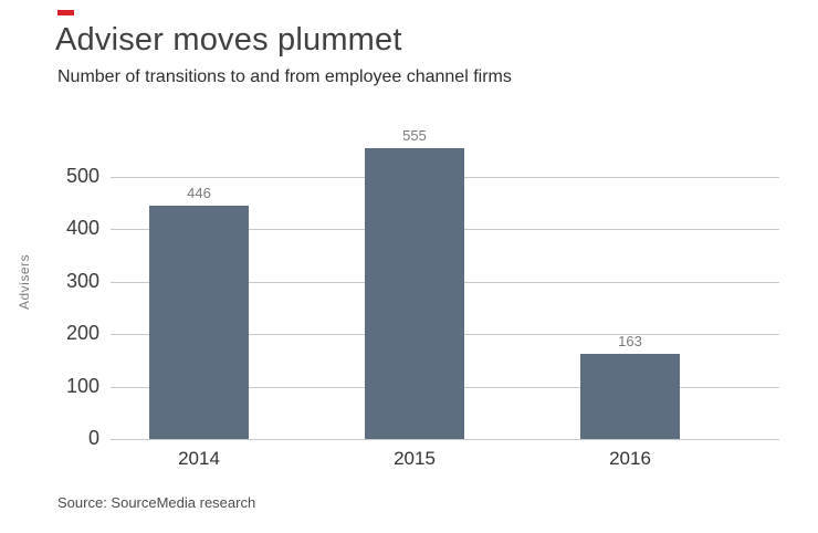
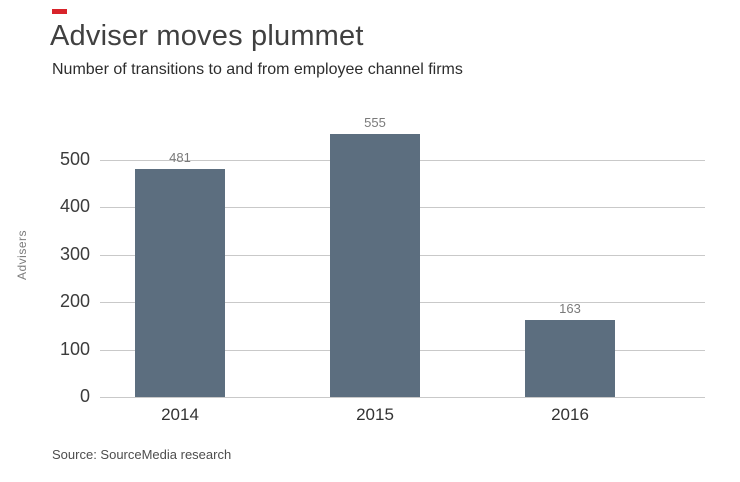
2014: 446 -> 481
